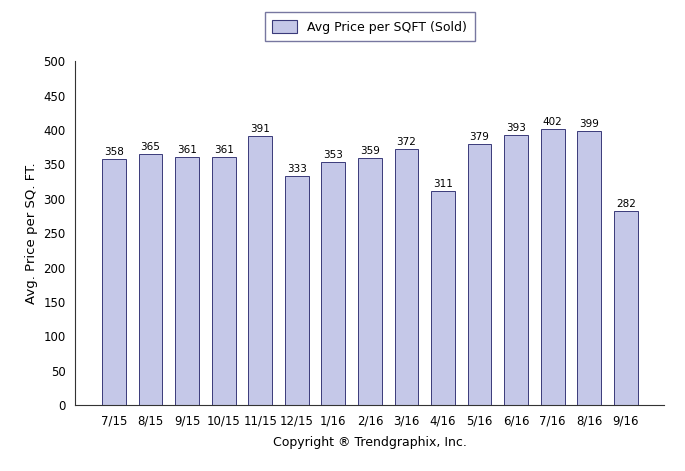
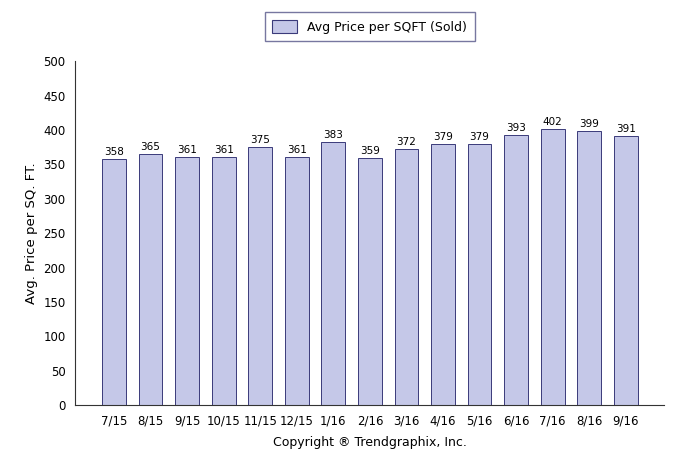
11/15: 391 -> 375
12/15: 333 -> 361
1/16: 353 -> 383
4/16: 311 -> 379
9/16: 282 -> 391
